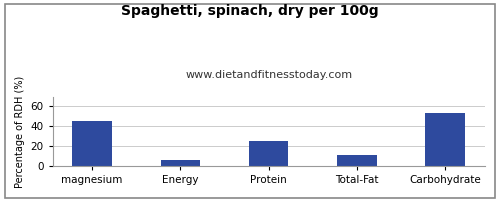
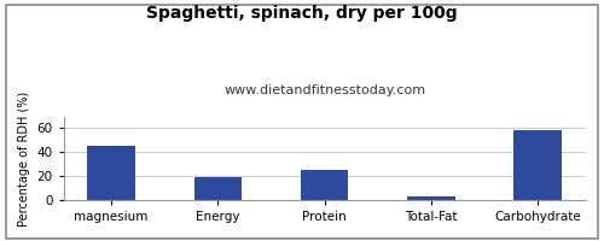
Energy: 6 -> 19
Total-Fat: 11 -> 2
Carbohydrate: 53 -> 58
